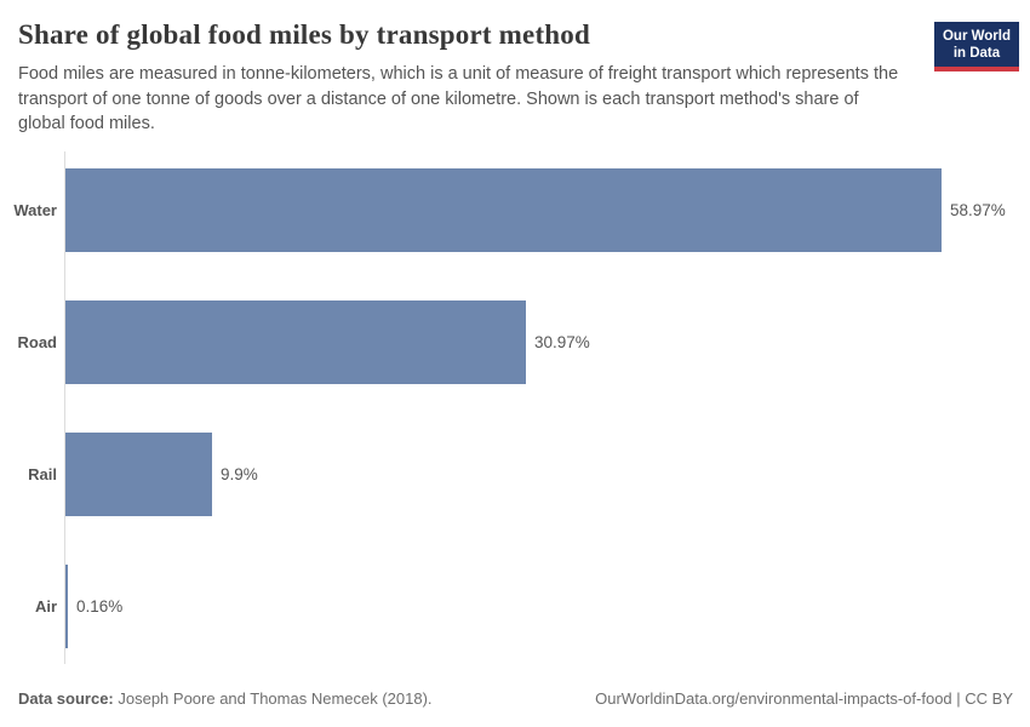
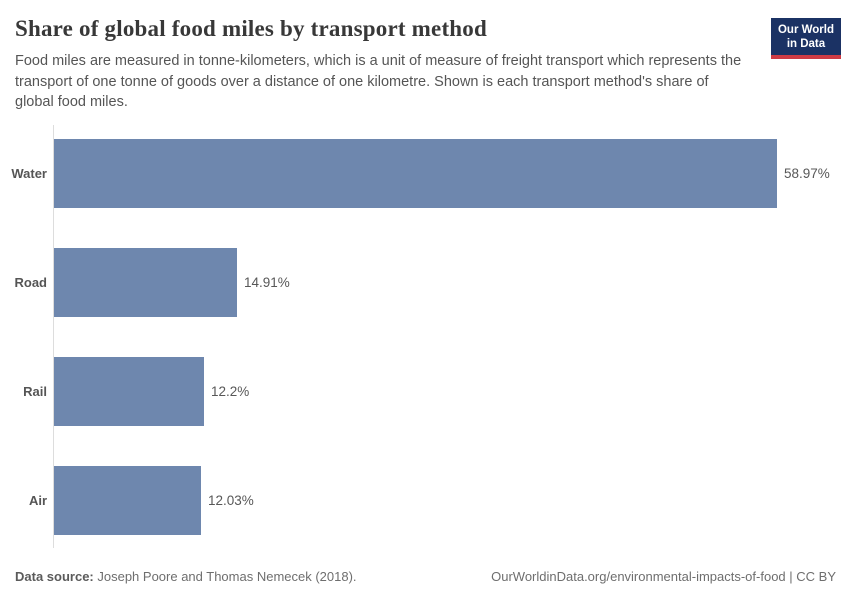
Road: 30.97% -> 14.91%
Rail: 9.9% -> 12.2%
Air: 0.16% -> 12.03%
